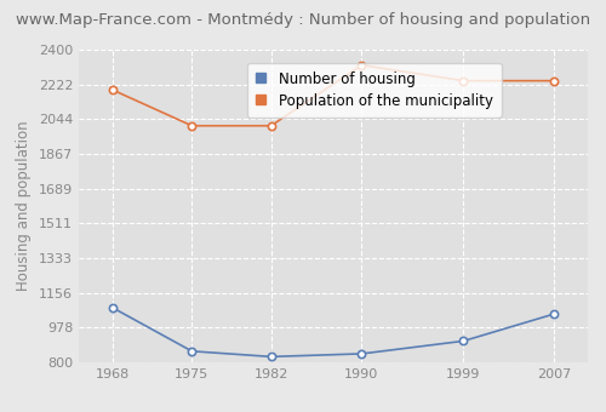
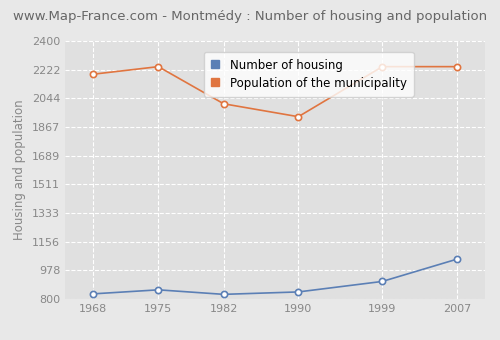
Number of housing/1968: 1080 -> 830
Population of the municipality/1975: 2010 -> 2240
Population of the municipality/1990: 2320 -> 1930
